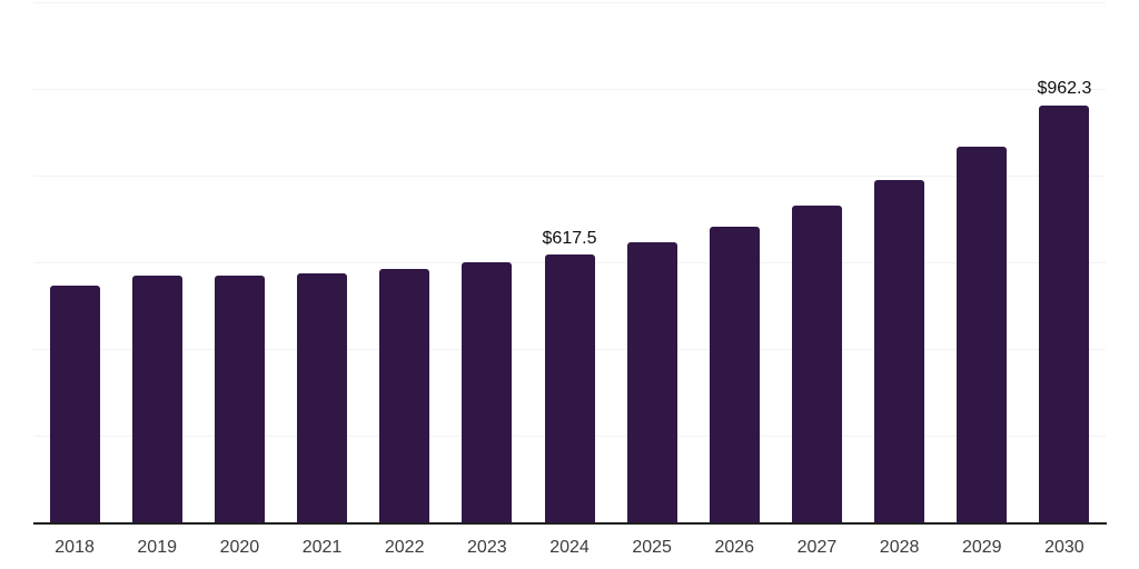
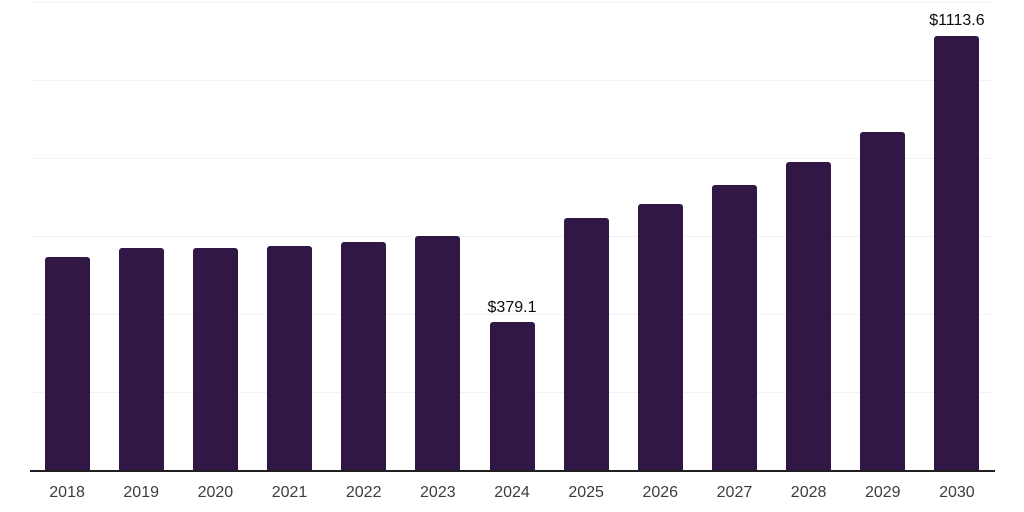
2024: $617.5 -> $379.1
2030: $962.3 -> $1113.6
